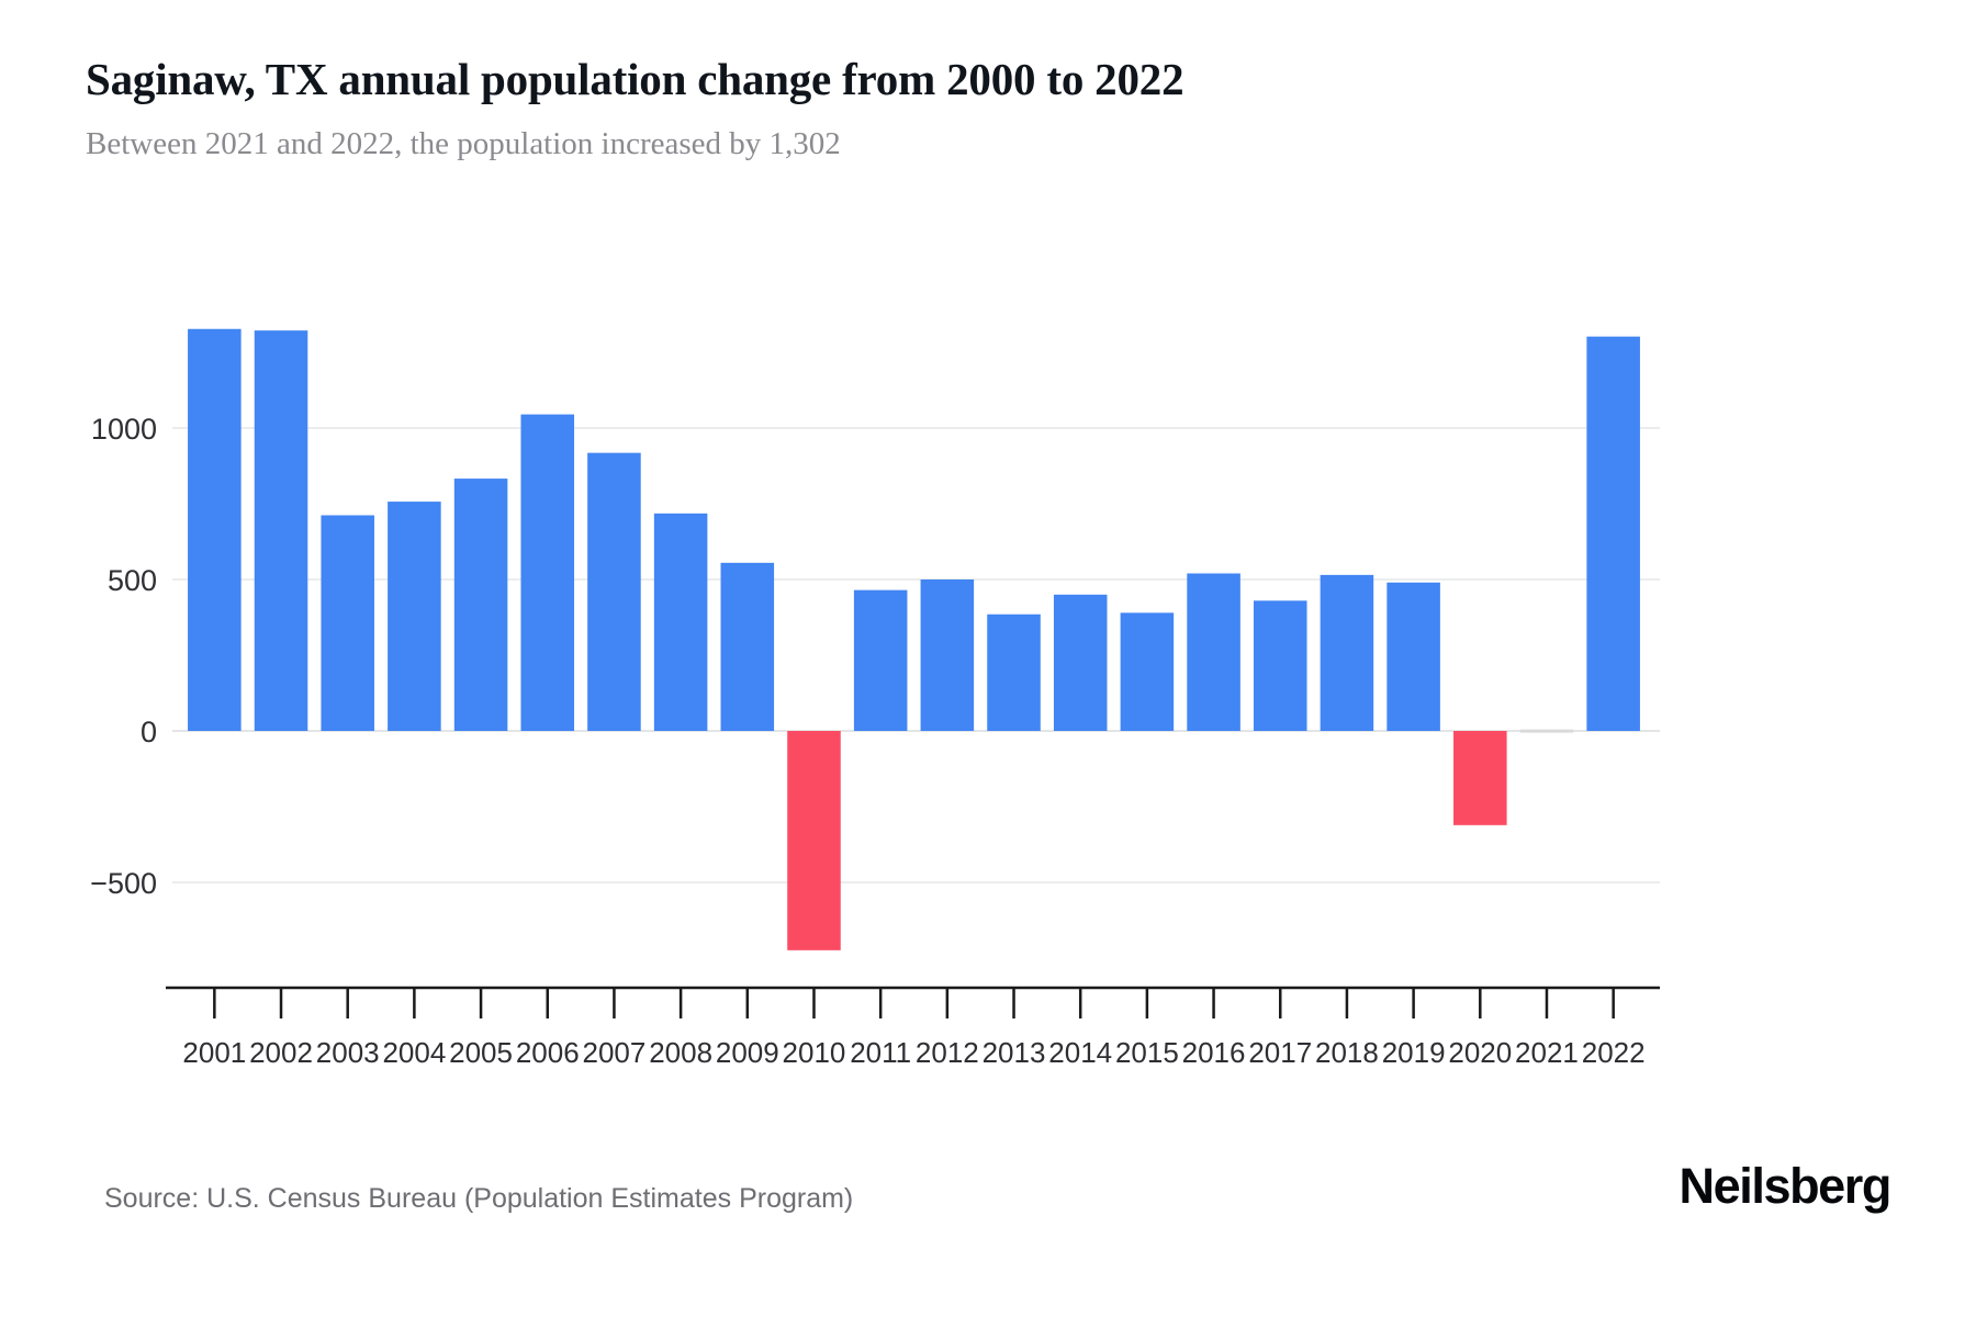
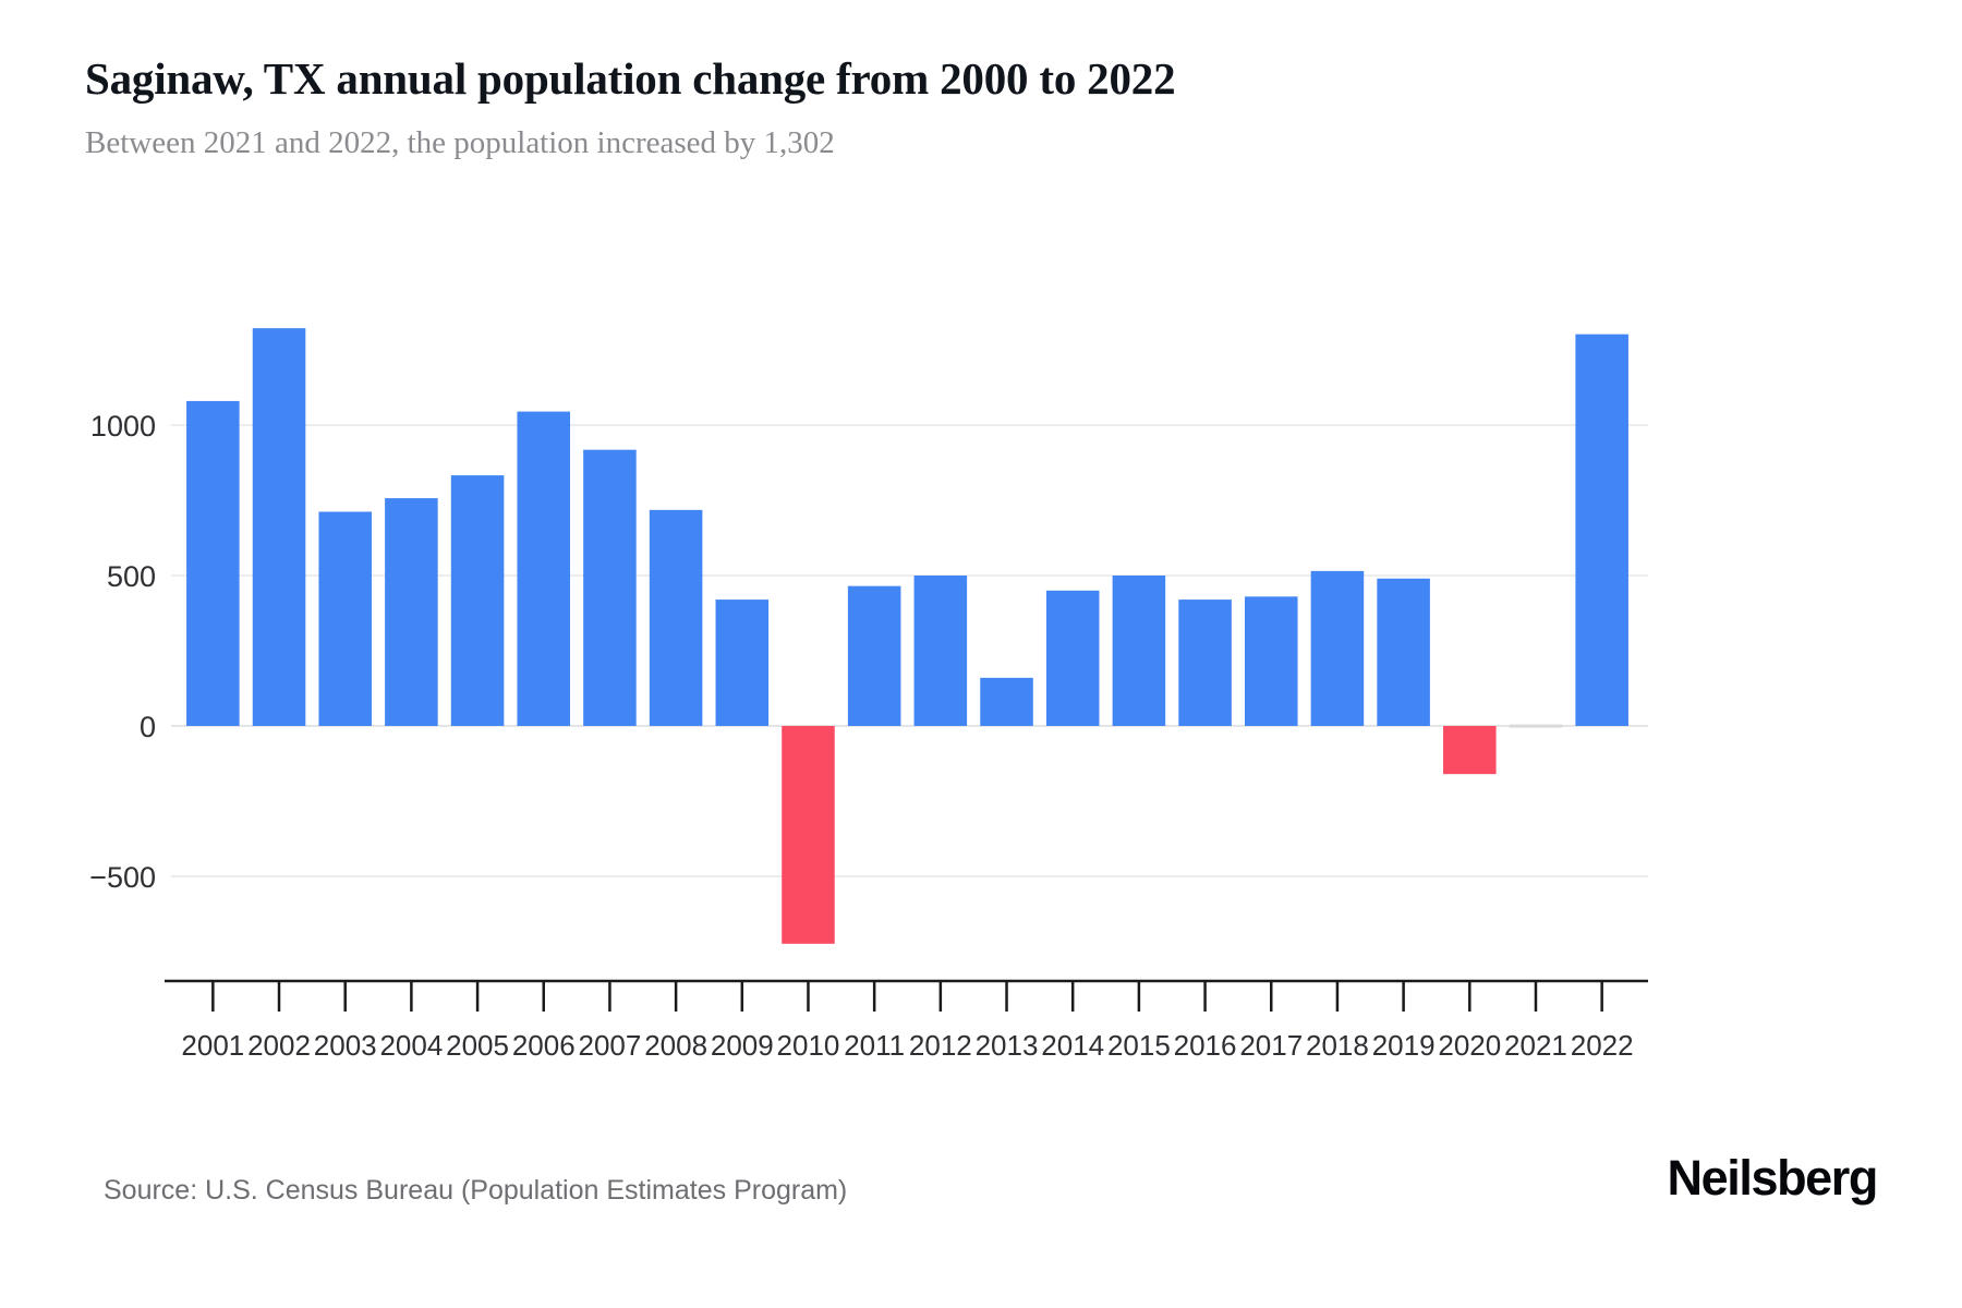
2001: 1330 -> 1080
2009: 560 -> 420
2013: 380 -> 160
2015: 390 -> 500
2016: 520 -> 420
2020: -310 -> -160
